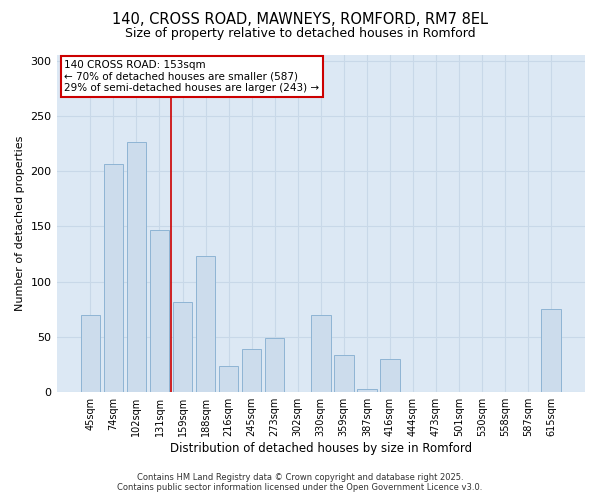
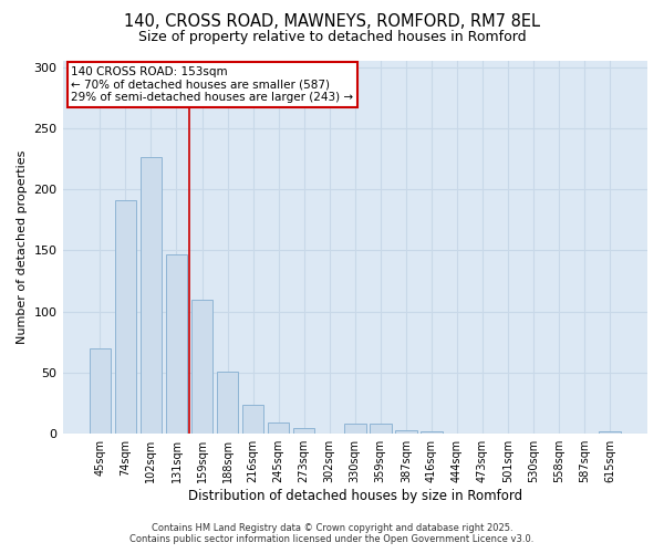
74sqm: 206 -> 191
159sqm: 82 -> 110
188sqm: 123 -> 51
245sqm: 39 -> 9
273sqm: 49 -> 5
330sqm: 70 -> 8
359sqm: 34 -> 8
416sqm: 30 -> 2
615sqm: 75 -> 2
